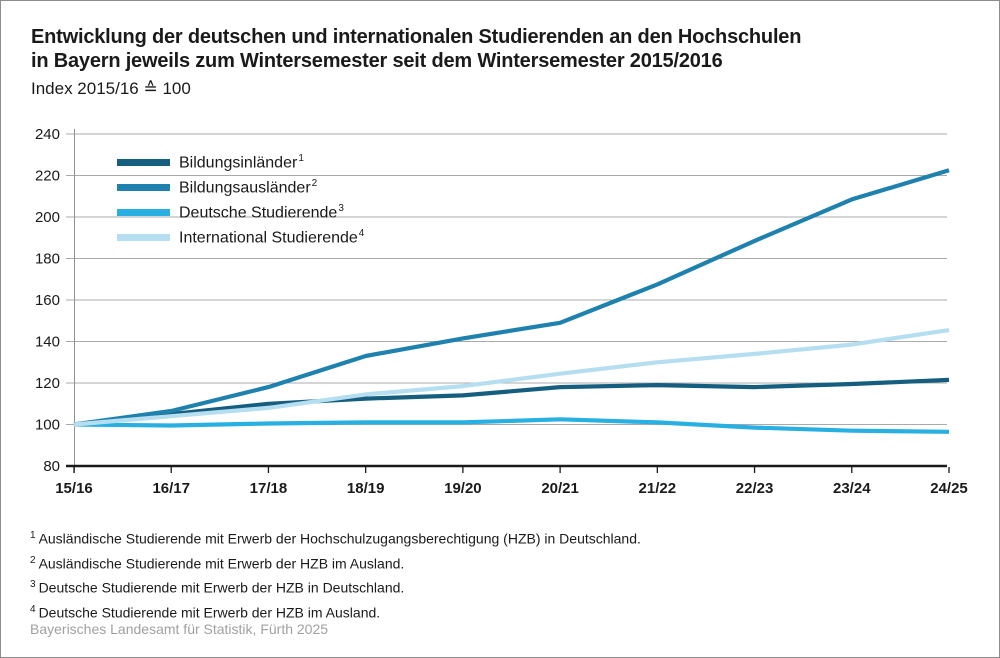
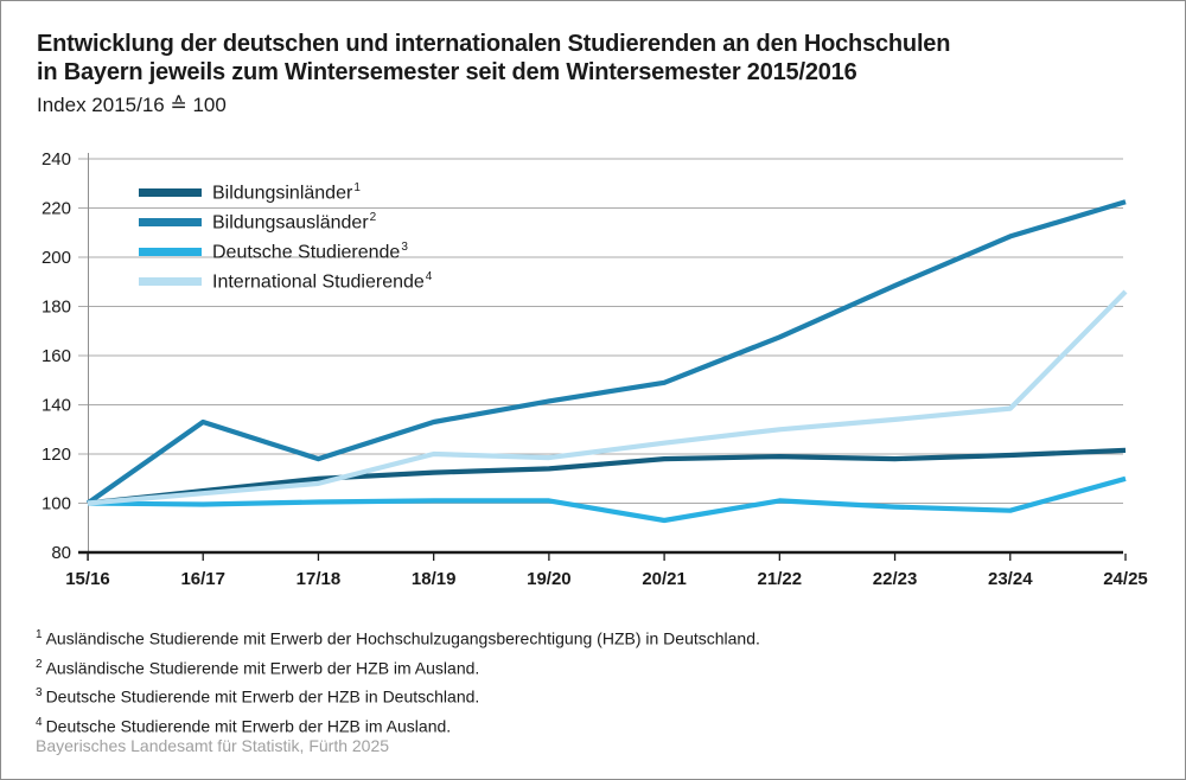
Bildungsausländer/16/17: 106 -> 133
International Studierende/18/19: 114 -> 120
Deutsche Studierende/20/21: 102 -> 93
Deutsche Studierende/24/25: 96 -> 110
International Studierende/24/25: 146 -> 186
